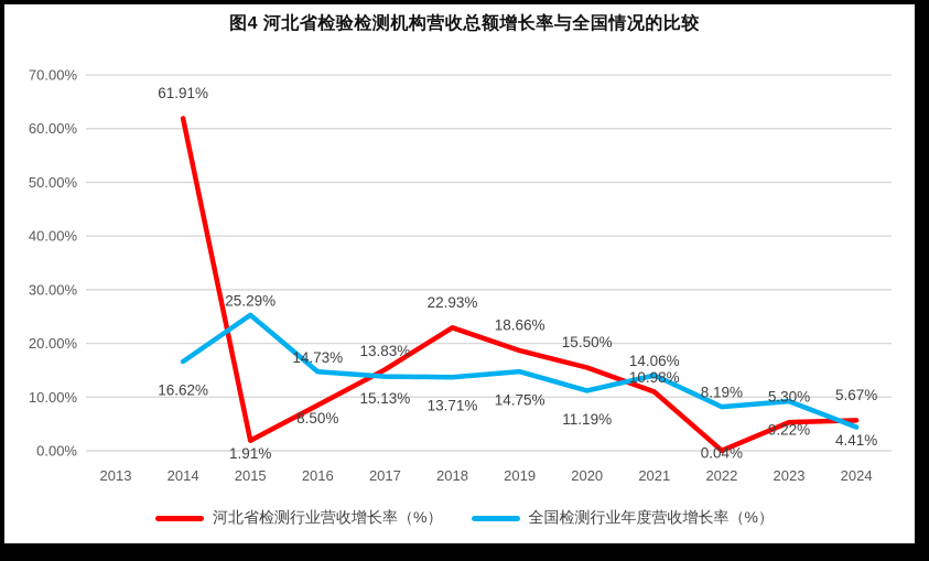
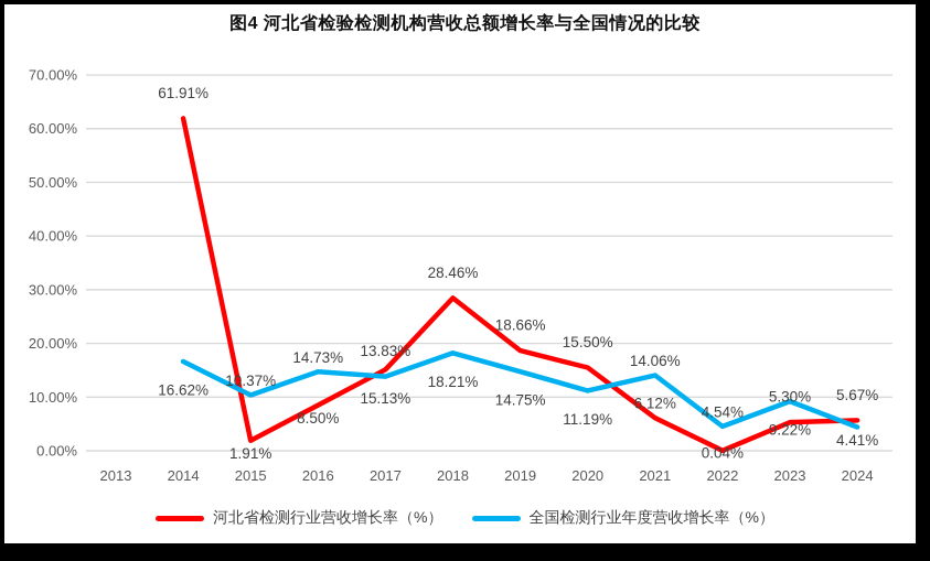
全国检测行业年度营收增长率（%）/2015: 25.29% -> 10.37%
河北省检测行业营收增长率（%）/2018: 22.93% -> 28.46%
全国检测行业年度营收增长率（%）/2018: 13.71% -> 18.21%
河北省检测行业营收增长率（%）/2021: 10.98% -> 6.12%
全国检测行业年度营收增长率（%）/2022: 8.19% -> 4.54%
